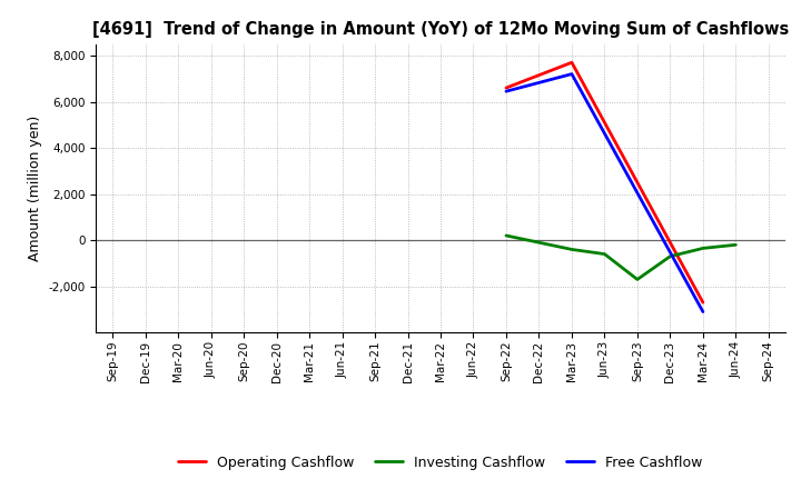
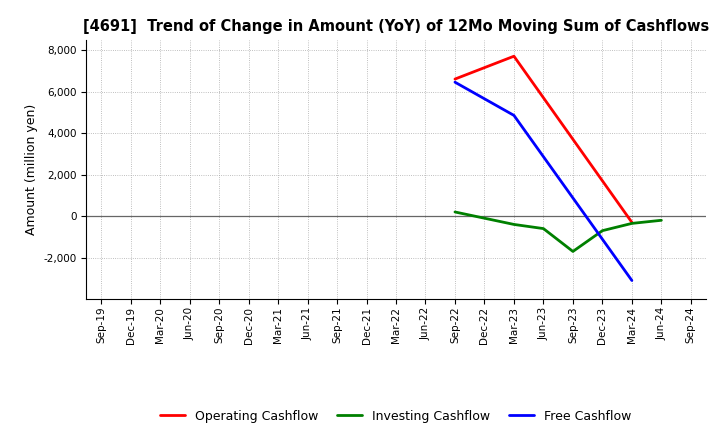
Free Cashflow/Mar-23: 7,200 -> 4,850
Operating Cashflow/Mar-24: -2,700 -> -300
